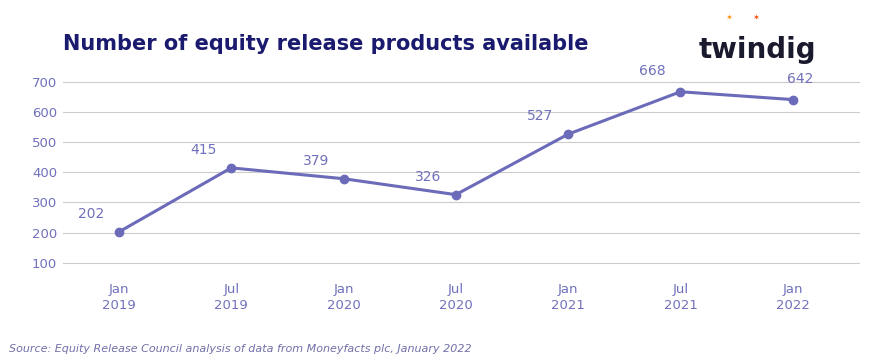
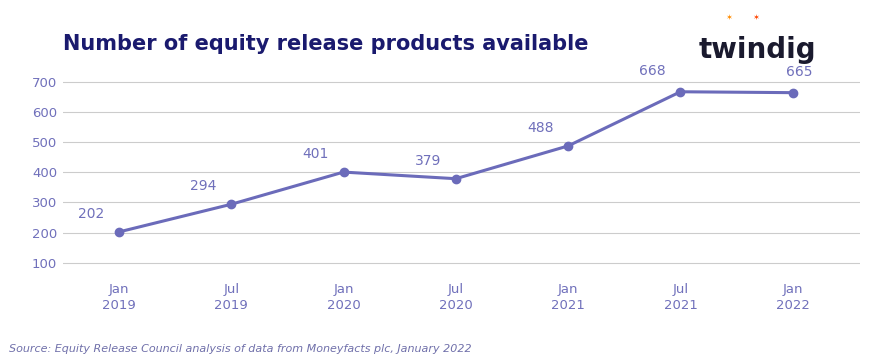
Jul 2019: 415 -> 294
Jan 2020: 379 -> 401
Jul 2020: 326 -> 379
Jan 2021: 527 -> 488
Jan 2022: 642 -> 665
